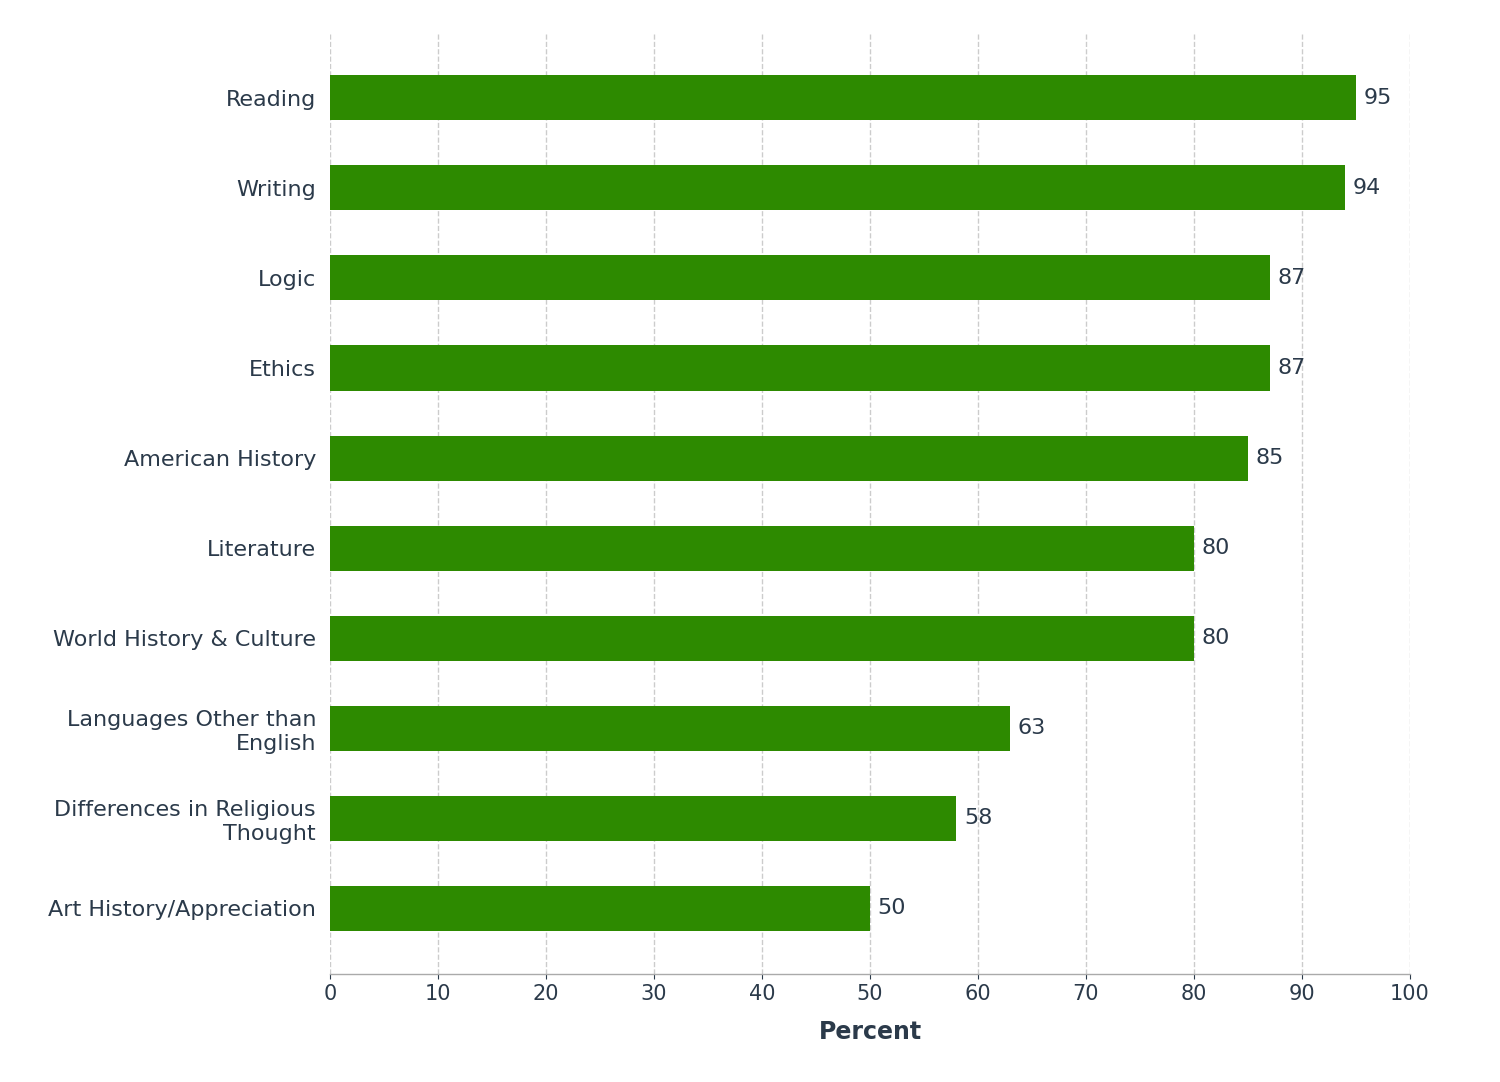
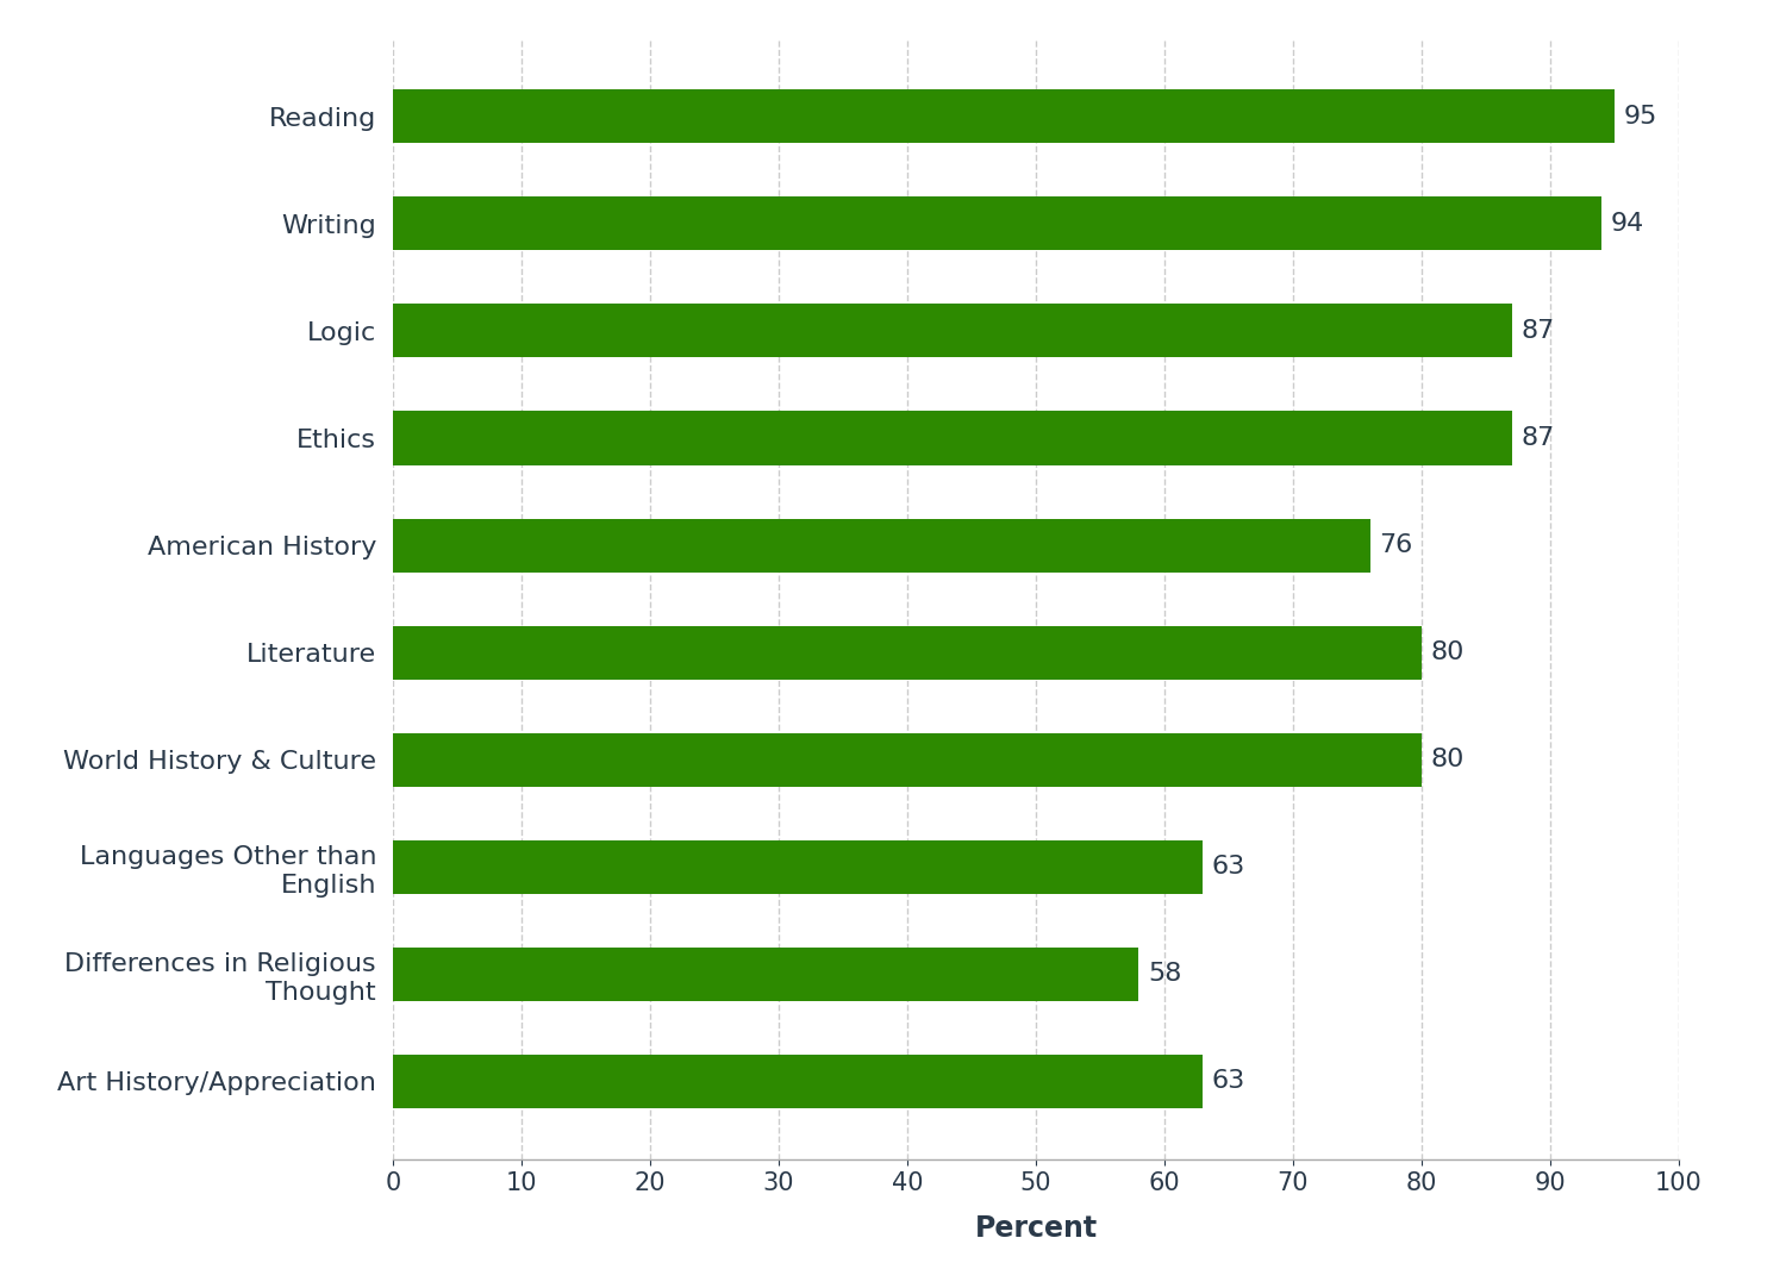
American History: 85 -> 76
Art History/Appreciation: 50 -> 63
